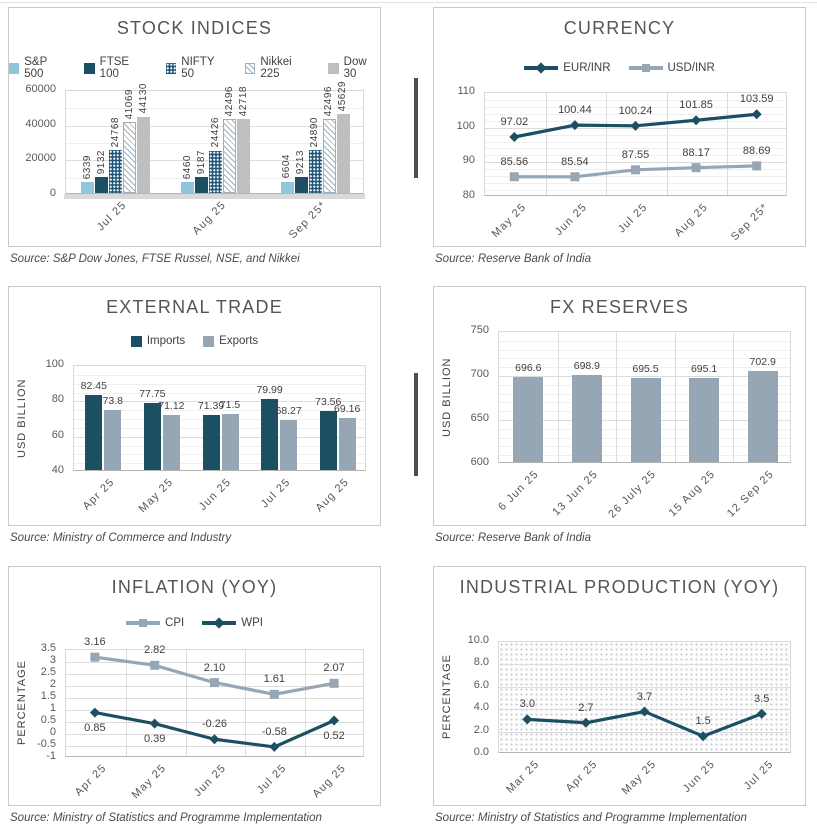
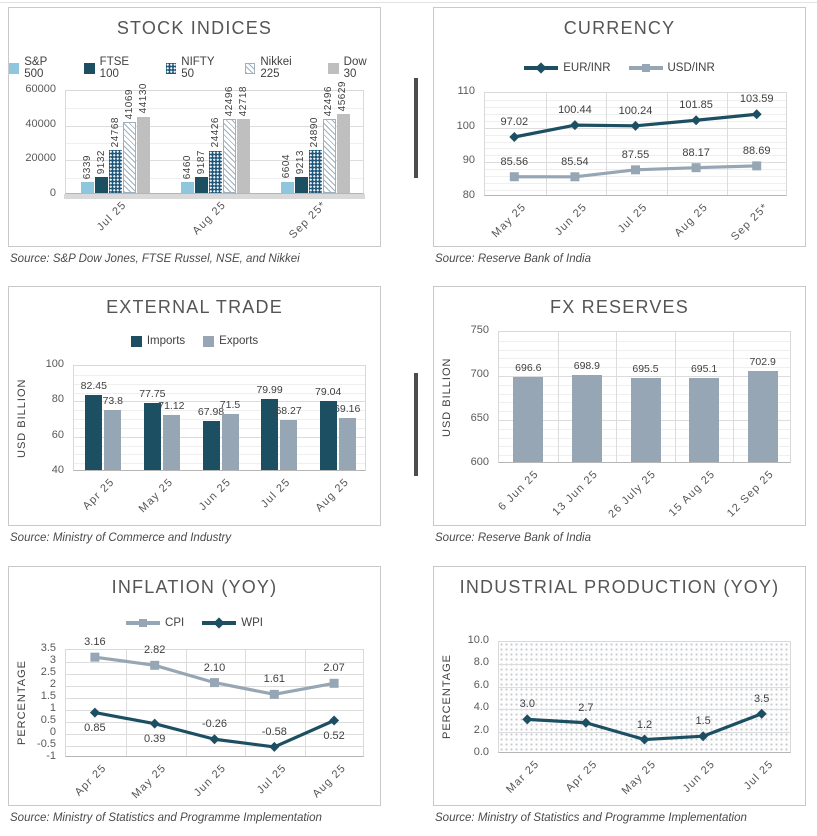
EXTERNAL TRADE/Imports/Jun 25: 71.39 -> 67.98
EXTERNAL TRADE/Imports/Aug 25: 73.56 -> 79.04
INDUSTRIAL PRODUCTION (YOY)/May 25: 3.7 -> 1.2
